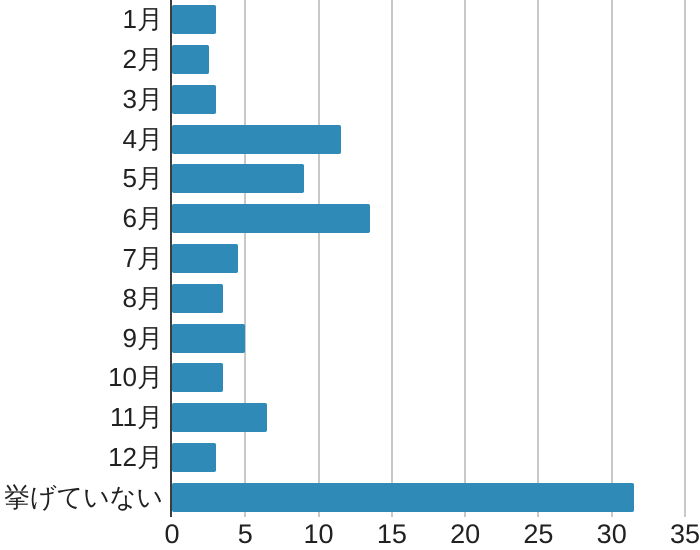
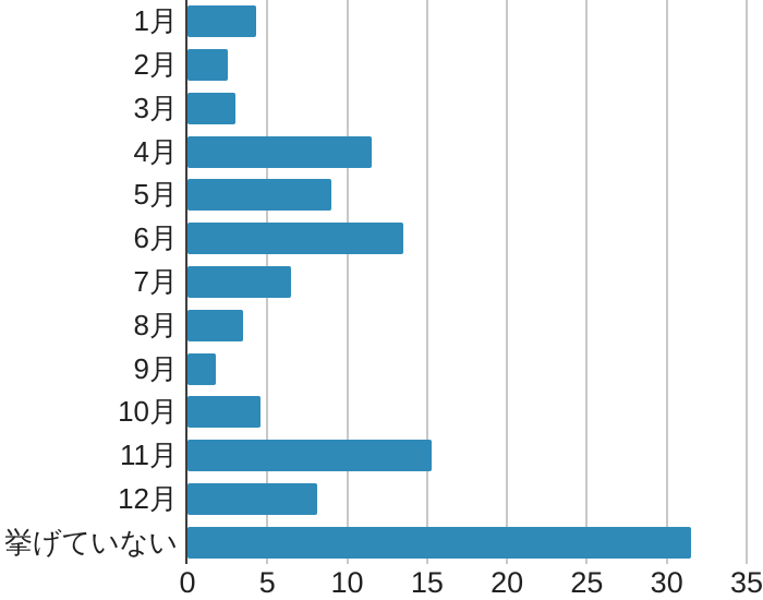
1月: 3.0 -> 4.3
7月: 4.5 -> 6.5
9月: 5.0 -> 1.8
10月: 3.5 -> 4.6
11月: 6.5 -> 15.3
12月: 3.0 -> 8.1
